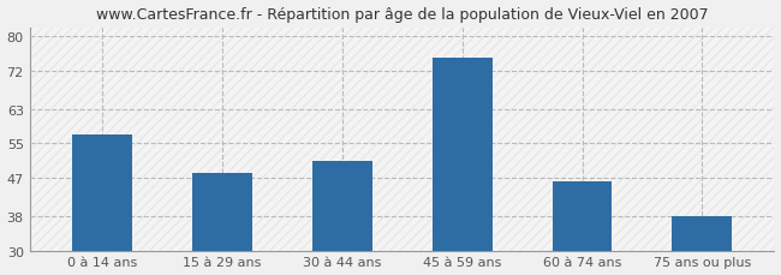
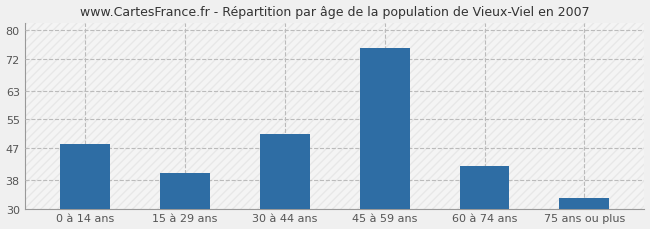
0 à 14 ans: 57 -> 48
15 à 29 ans: 48 -> 40
60 à 74 ans: 46 -> 42
75 ans ou plus: 38 -> 33
